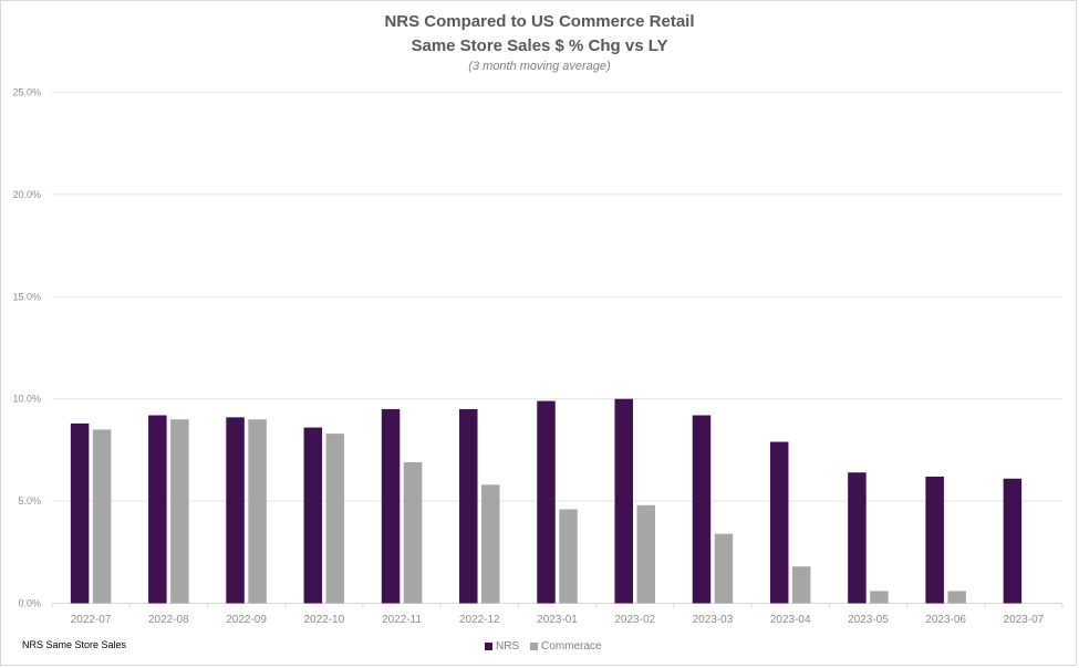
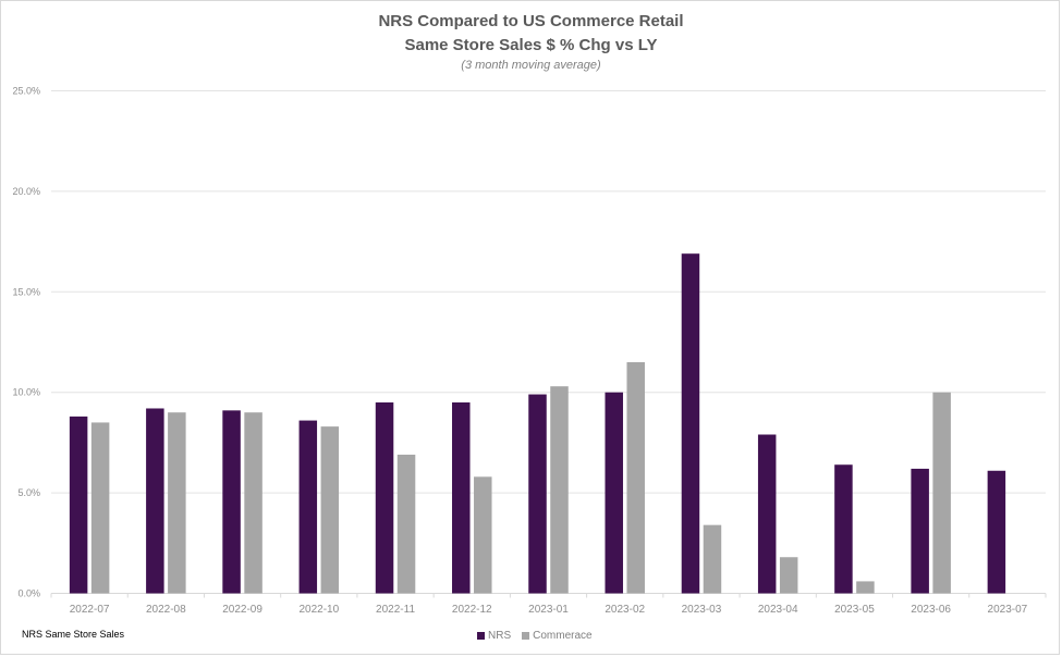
Commerace/2023-01: 4.6% -> 10.3%
Commerace/2023-02: 4.8% -> 11.5%
NRS/2023-03: 9.2% -> 16.9%
Commerace/2023-06: 0.6% -> 10.0%
